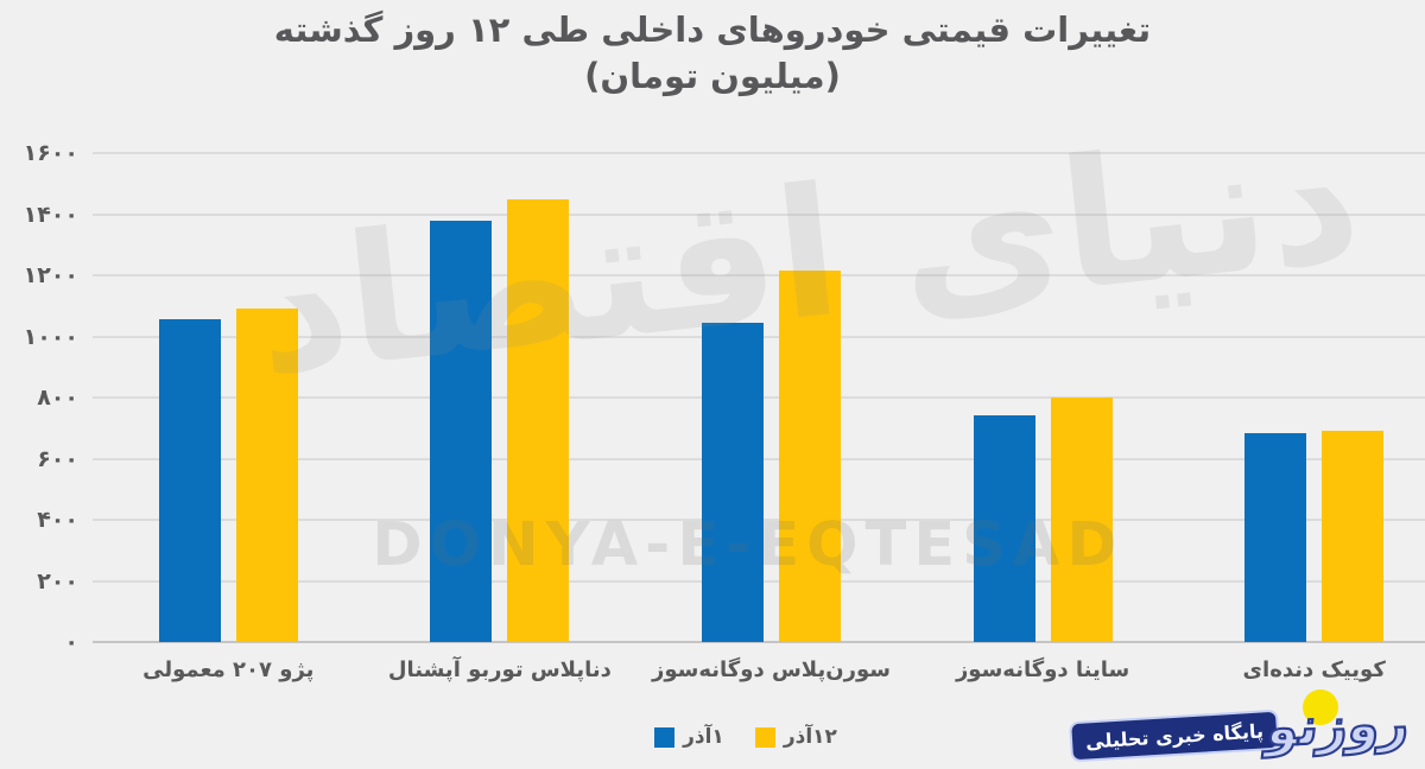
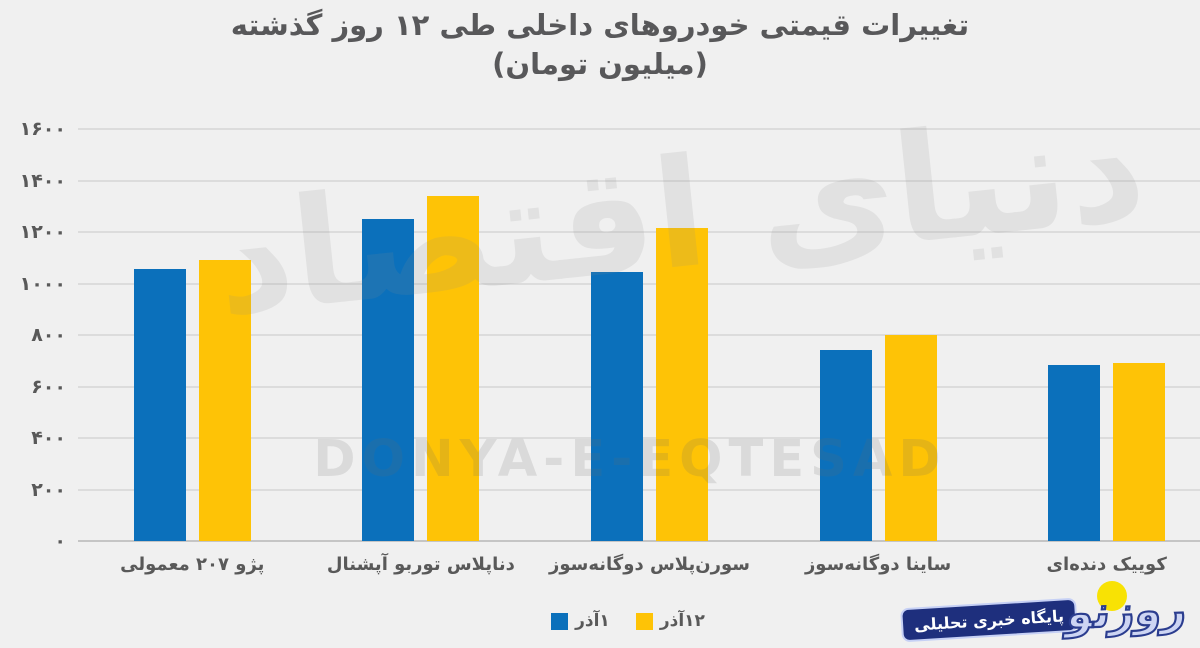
۱آذر/دناپلاس توربو آپشنال: 1380 -> 1250
۱۲آذر/دناپلاس توربو آپشنال: 1450 -> 1340
